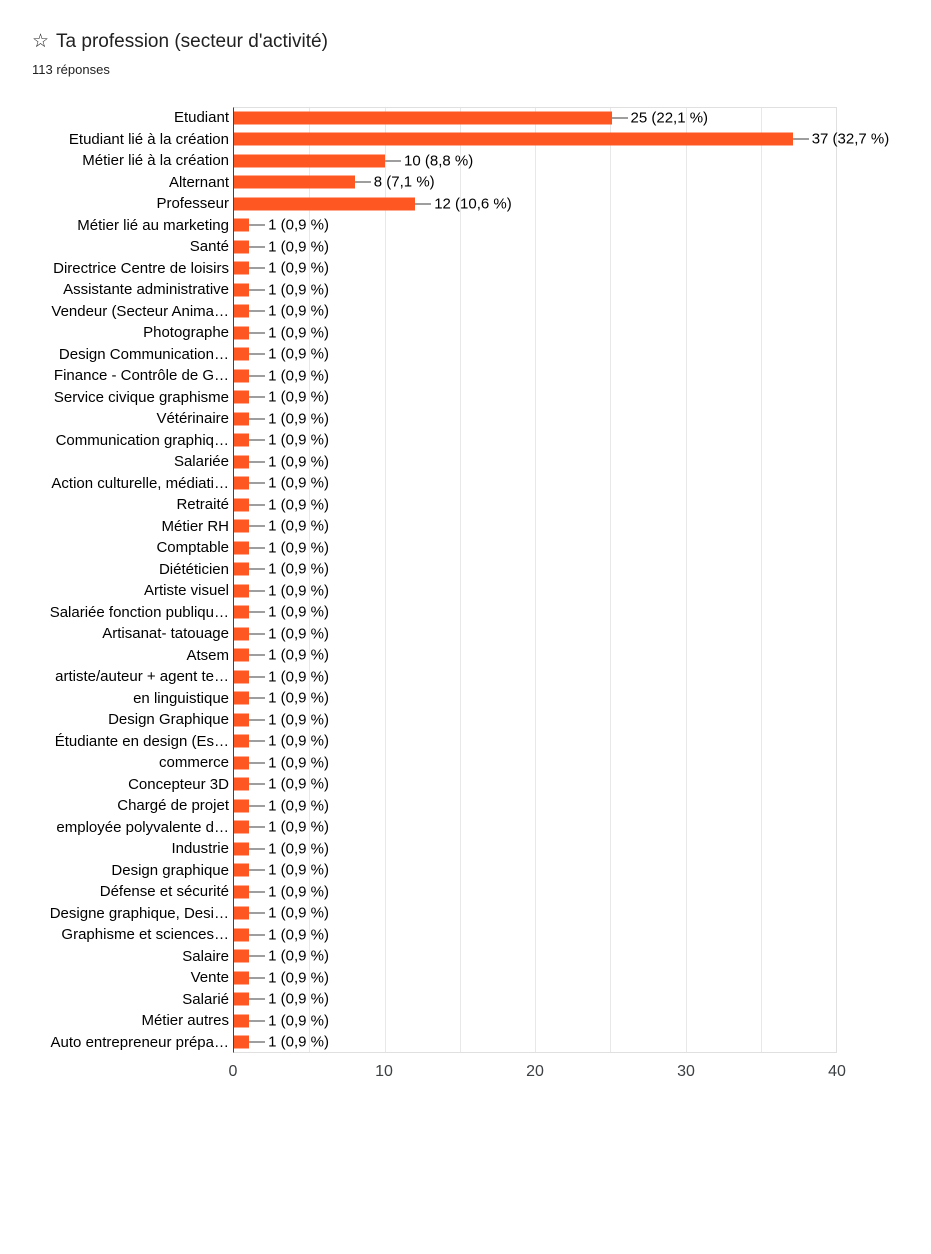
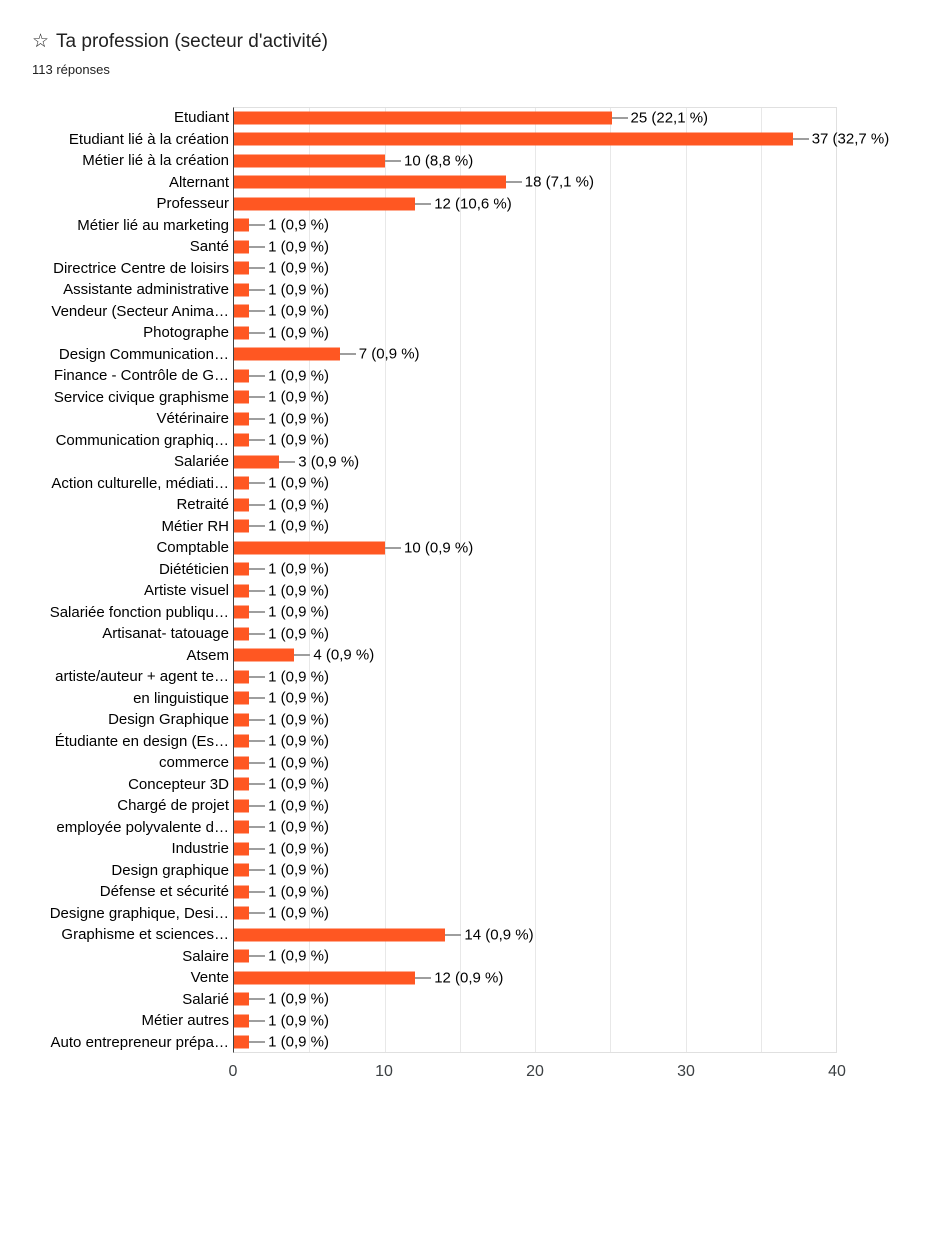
Alternant: 8 -> 18
Design Communication…: 1 -> 7
Salariée: 1 -> 3
Comptable: 1 -> 10
Atsem: 1 -> 4
Graphisme et sciences…: 1 -> 14
Vente: 1 -> 12
